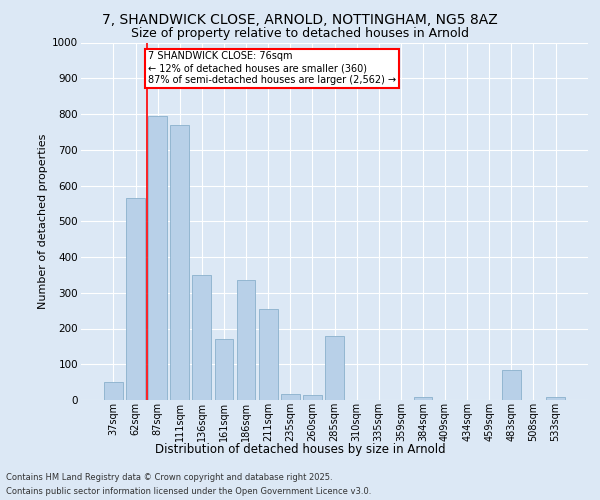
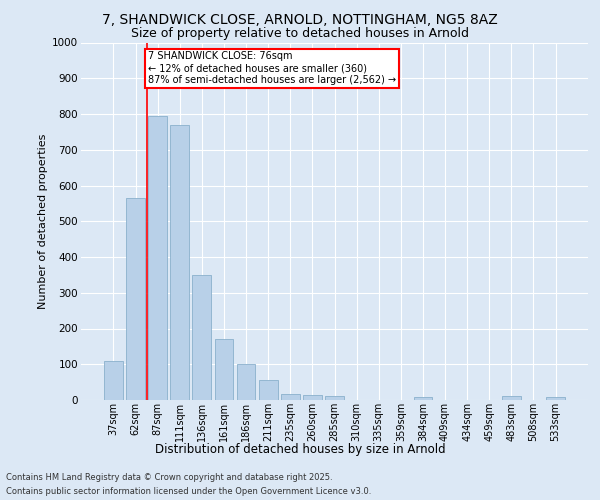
37sqm: 50 -> 110
186sqm: 335 -> 100
211sqm: 255 -> 55
285sqm: 180 -> 10
483sqm: 85 -> 10
